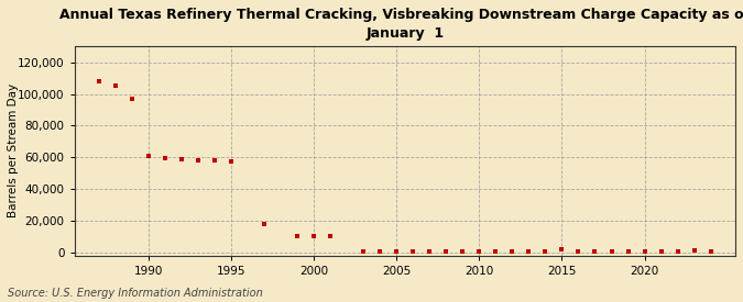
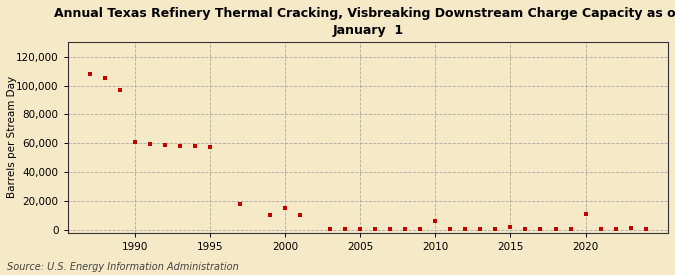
2000: 10,000 -> 15,000
2010: 0 -> 6,000
2020: 0 -> 11,000
